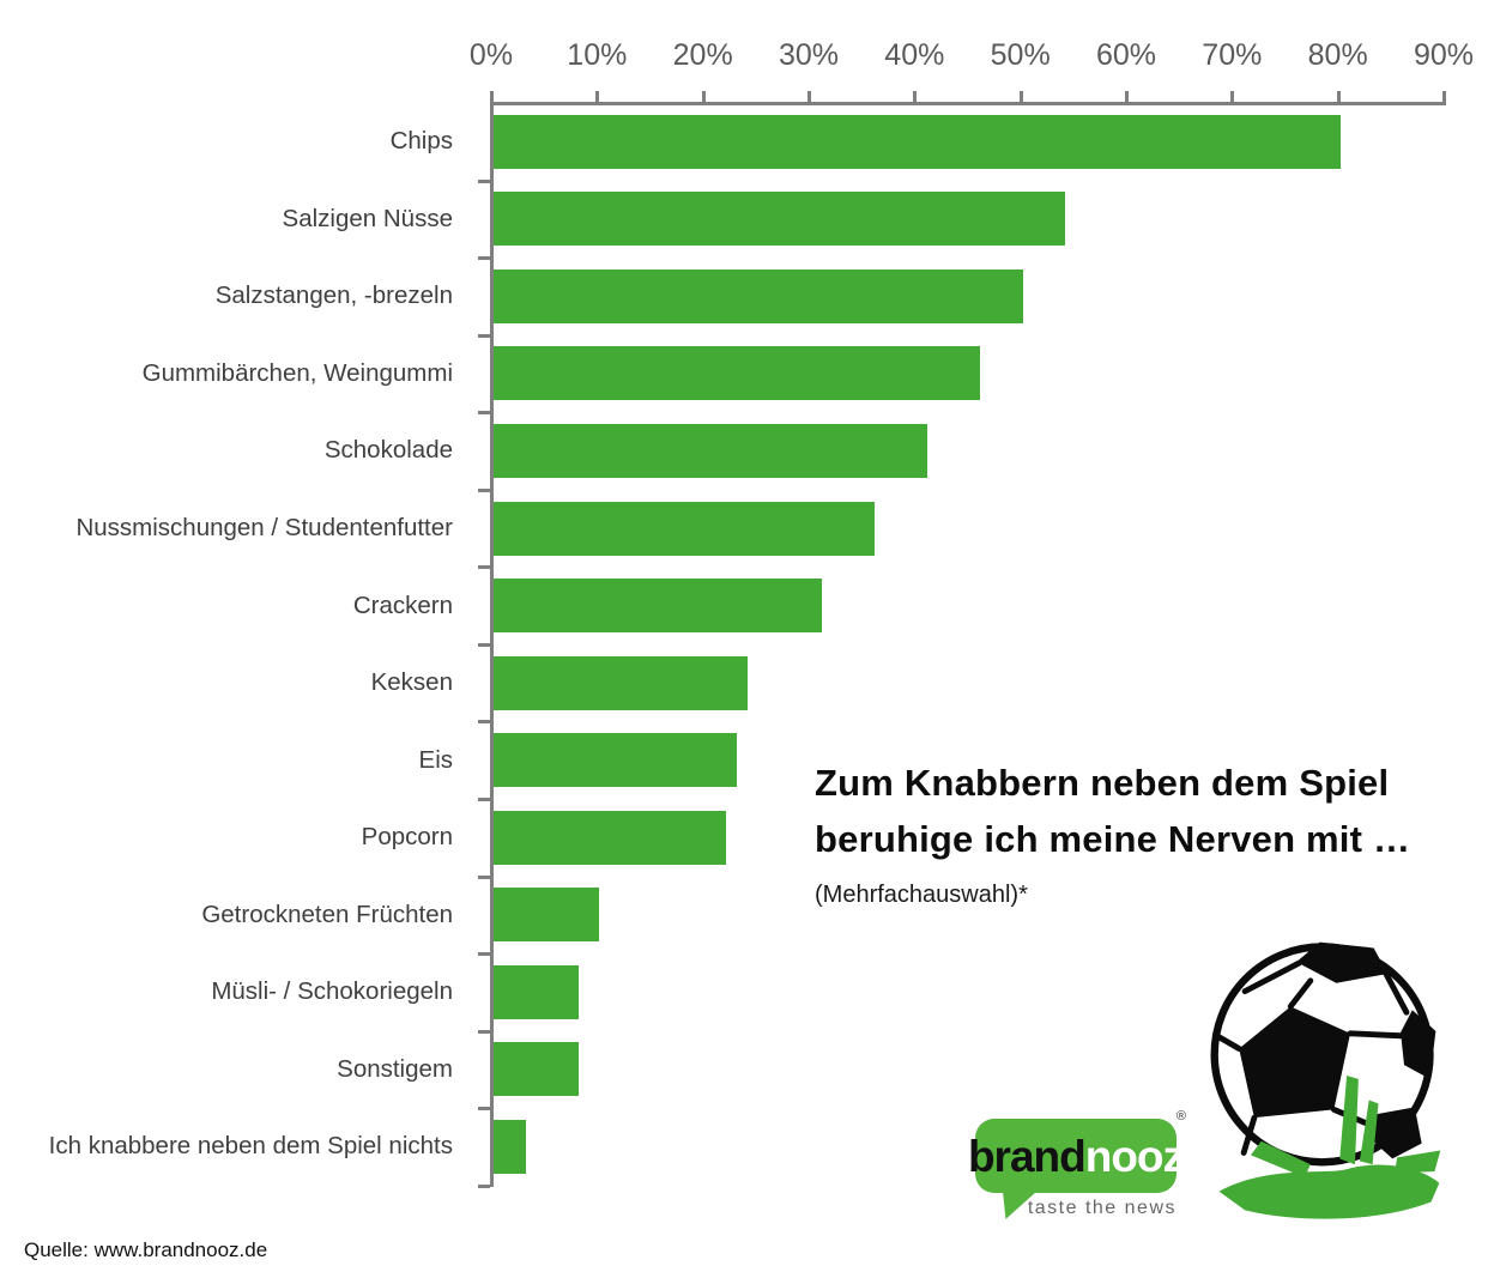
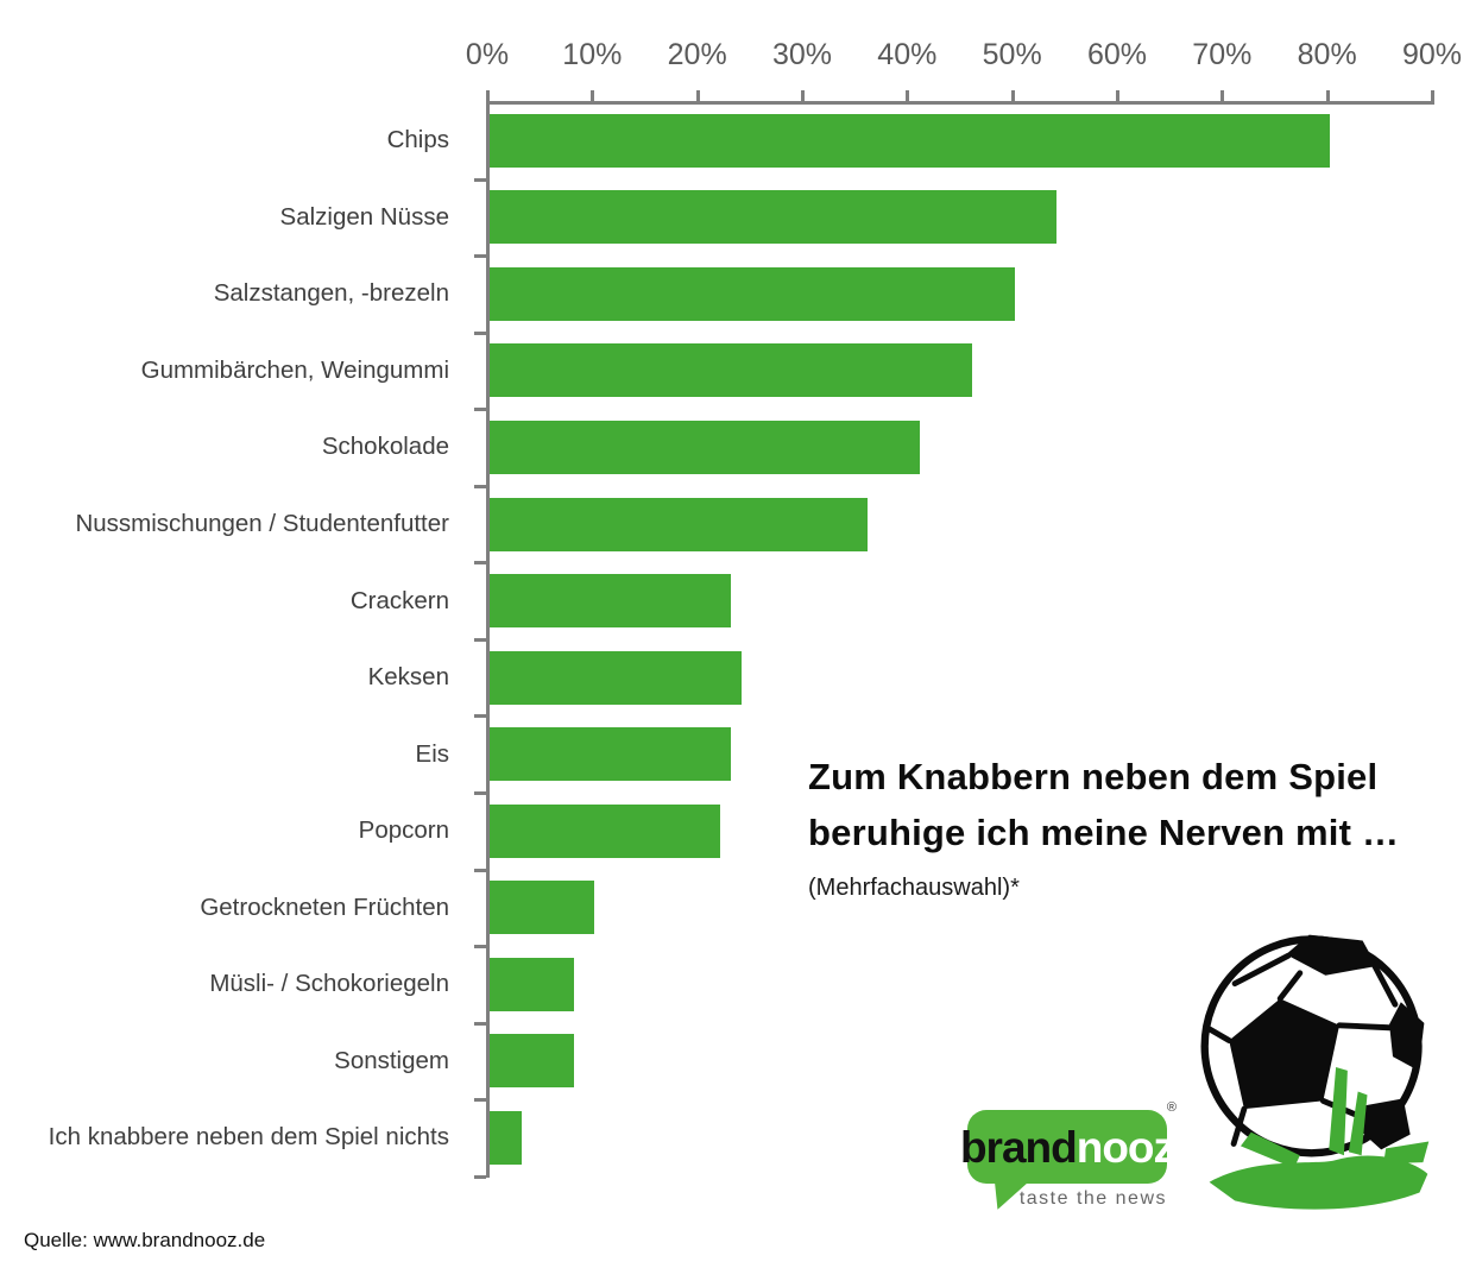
Crackern: 31% -> 23%
